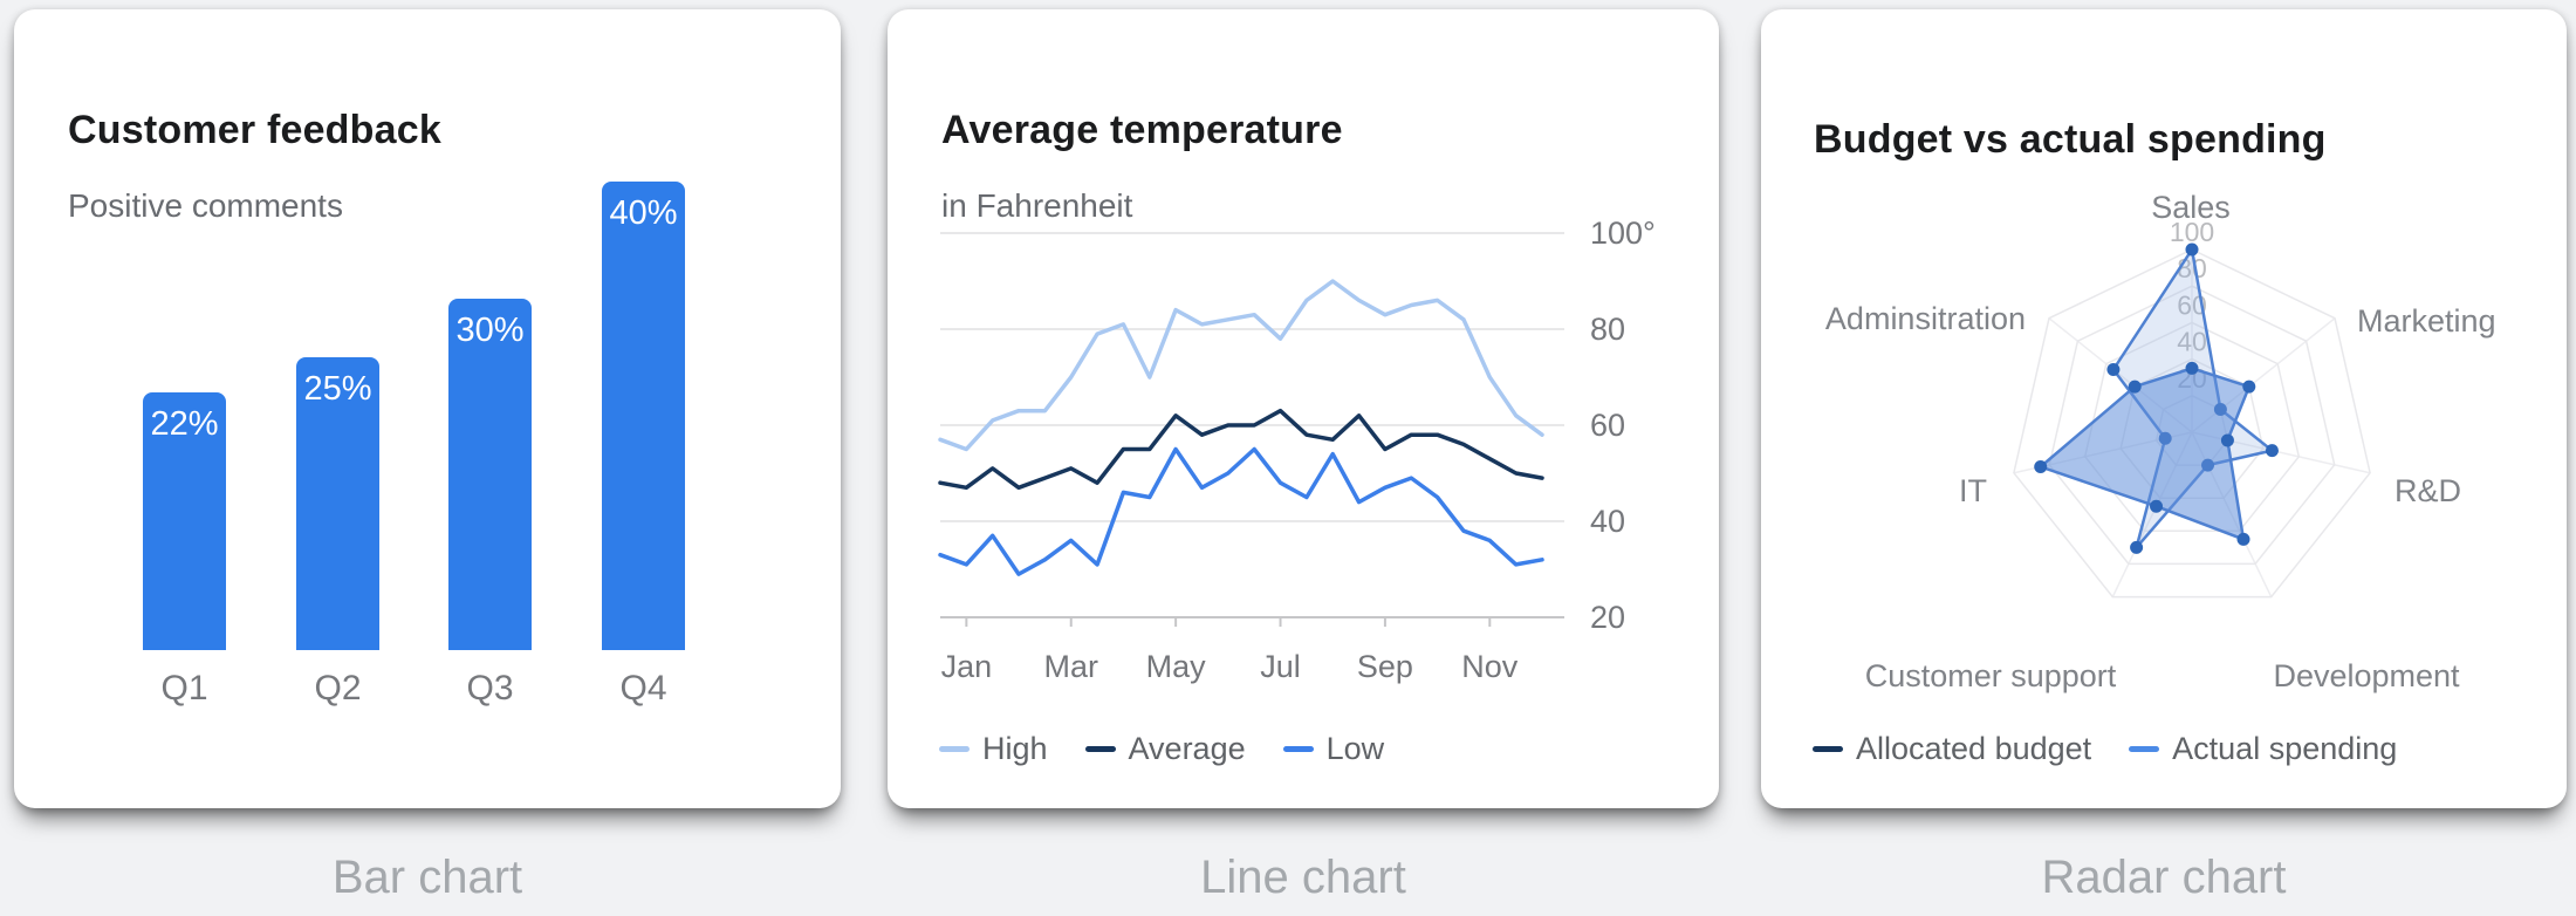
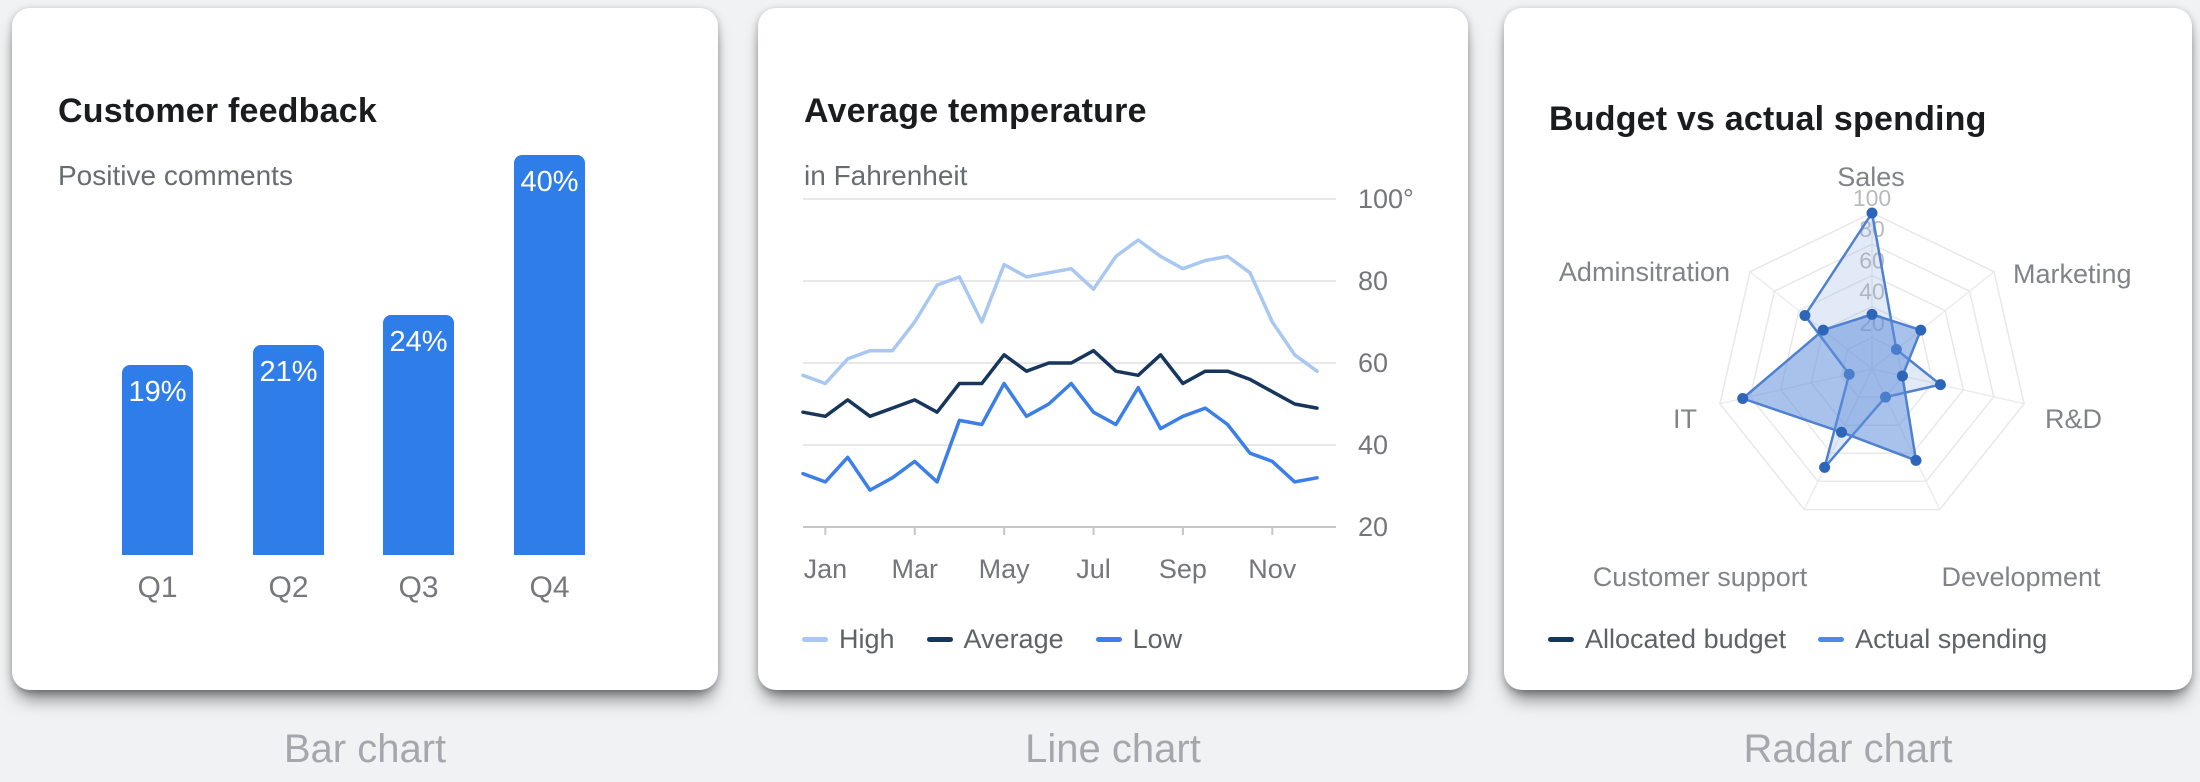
Customer feedback/Q1: 22% -> 19%
Customer feedback/Q2: 25% -> 21%
Customer feedback/Q3: 30% -> 24%
